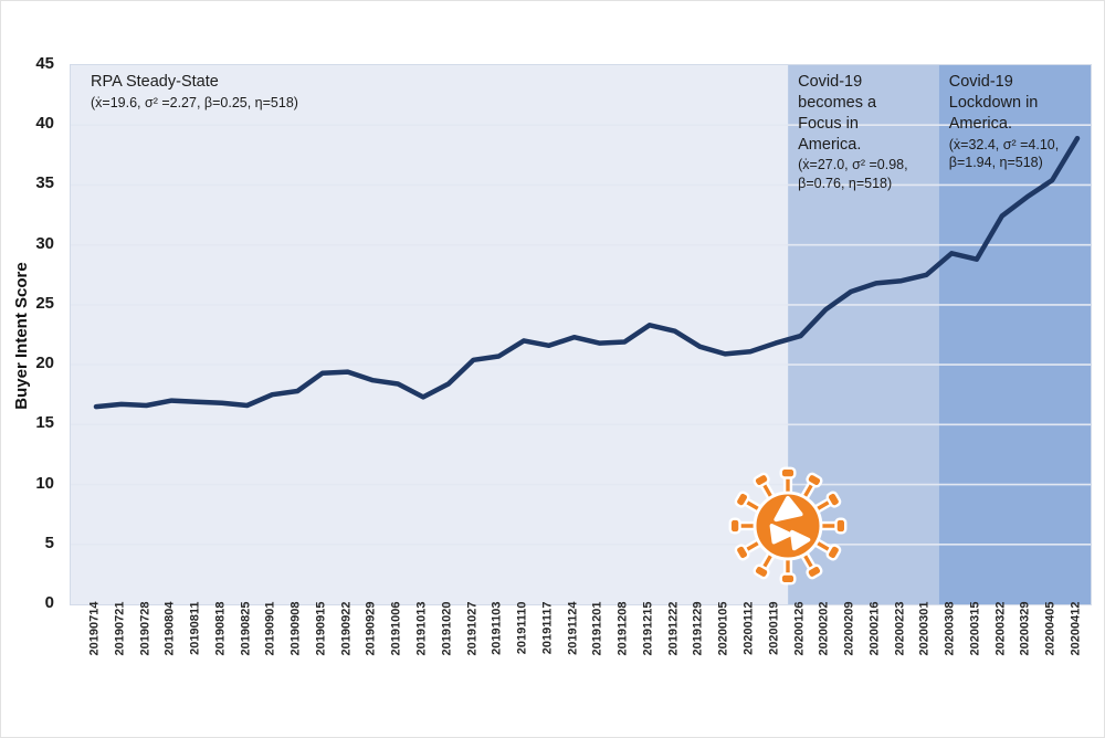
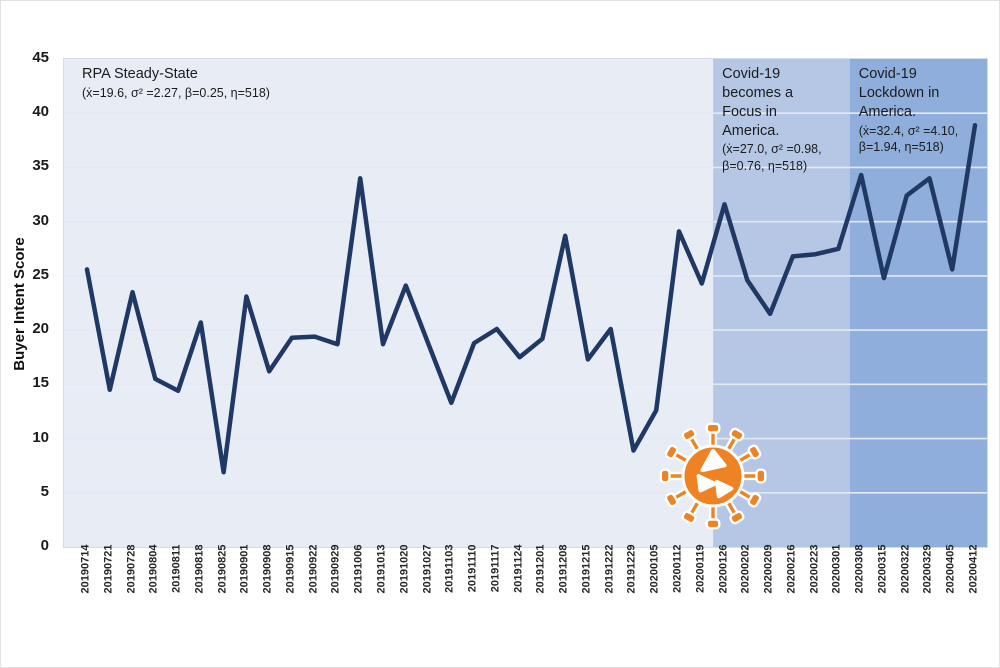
20190714: 16.5 -> 25.6
20190721: 16.7 -> 14.5
20190728: 16.6 -> 23.5
20190804: 17.0 -> 15.5
20190811: 16.9 -> 14.4
20190818: 16.8 -> 20.7
20190825: 16.6 -> 6.9
20190901: 17.5 -> 23.1
20190908: 17.8 -> 16.2
20191006: 18.4 -> 34.0
20191013: 17.3 -> 18.7
20191020: 18.4 -> 24.1
20191027: 20.4 -> 18.7
20191103: 20.7 -> 13.3
20191110: 22.0 -> 18.8
20191117: 21.6 -> 20.1
20191124: 22.3 -> 17.5
20191201: 21.8 -> 19.2
20191208: 21.9 -> 28.7
20191215: 23.3 -> 17.3
20191222: 22.8 -> 20.1
20191229: 21.5 -> 8.9
20200105: 20.9 -> 12.6
20200112: 21.1 -> 29.1
20200119: 21.8 -> 24.3
20200126: 22.4 -> 31.6
20200209: 26.1 -> 21.5
20200308: 29.3 -> 34.3
20200315: 28.8 -> 24.8
20200405: 35.4 -> 25.6
